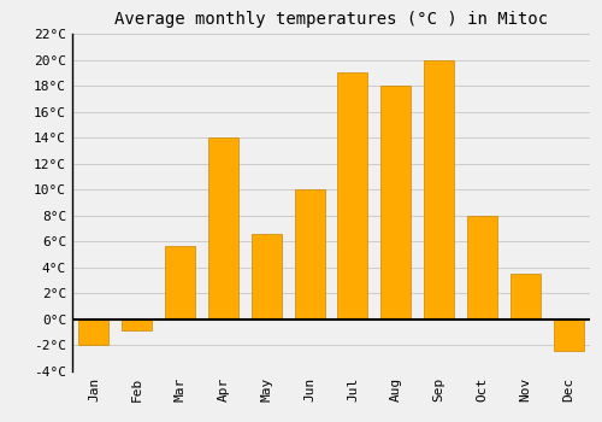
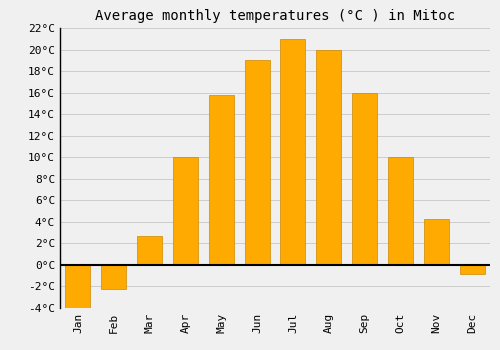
Jan: -2.0°C -> -4.0°C
Feb: -0.8°C -> -2.2°C
Mar: 5.7°C -> 2.7°C
Apr: 14.0°C -> 10.0°C
May: 6.6°C -> 15.8°C
Jun: 10.0°C -> 19.0°C
Jul: 19.0°C -> 21.0°C
Aug: 18.0°C -> 20.0°C
Sep: 20.0°C -> 16.0°C
Oct: 8.0°C -> 10.0°C
Nov: 3.5°C -> 4.3°C
Dec: -2.4°C -> -0.8°C
